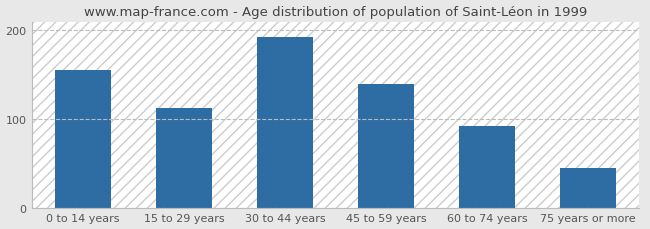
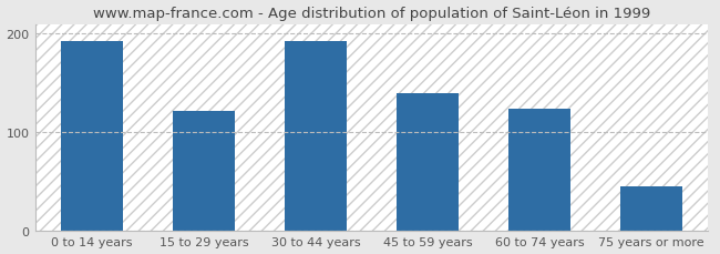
0 to 14 years: 155 -> 192
15 to 29 years: 113 -> 122
60 to 74 years: 92 -> 124
